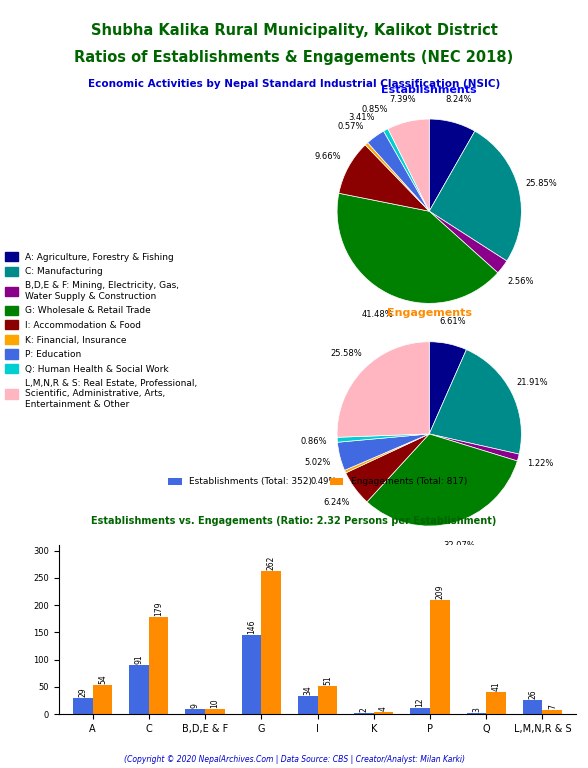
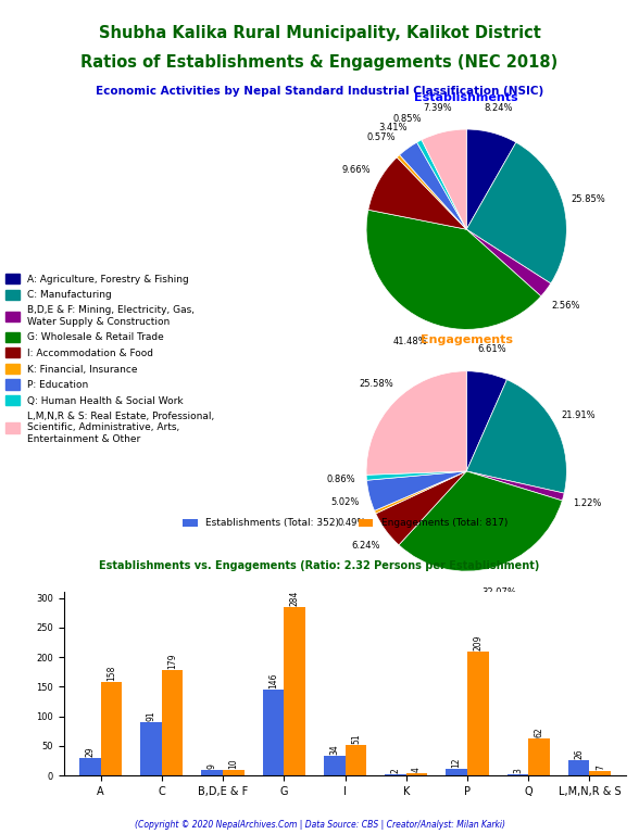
Engagements (Total: 817)/A: 54 -> 158
Engagements (Total: 817)/G: 262 -> 284
Engagements (Total: 817)/Q: 41 -> 62
